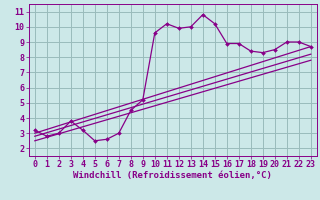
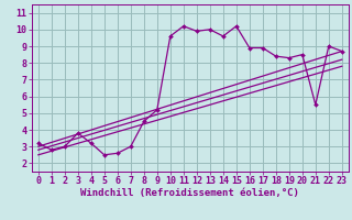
14: 10.8 -> 9.6
21: 9.0 -> 5.5
